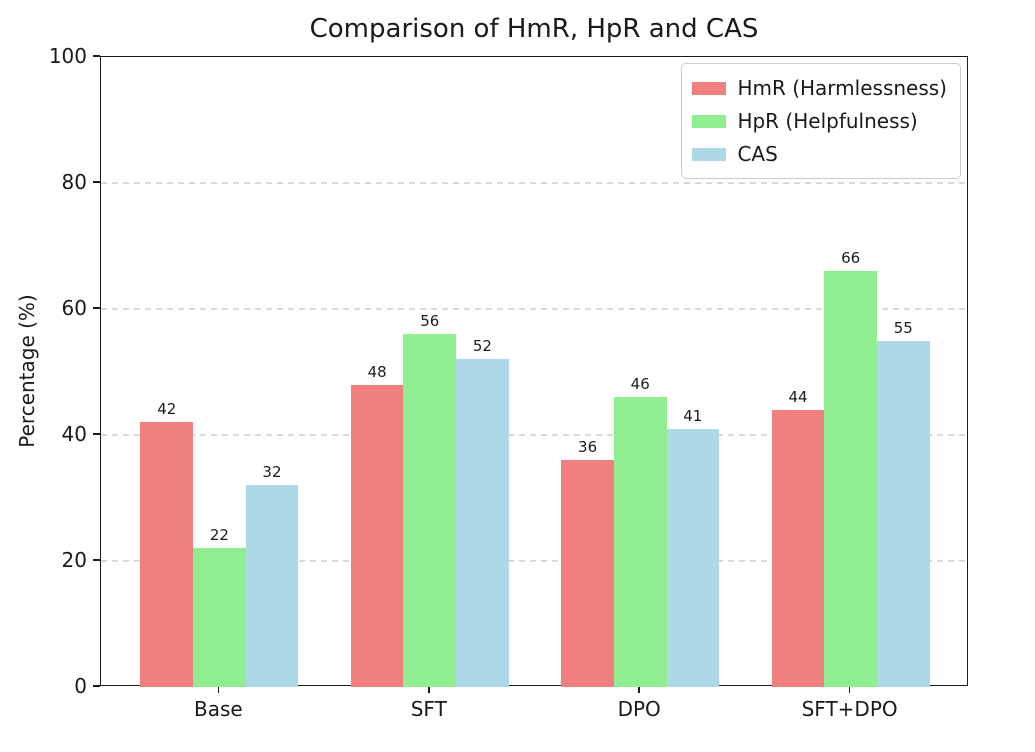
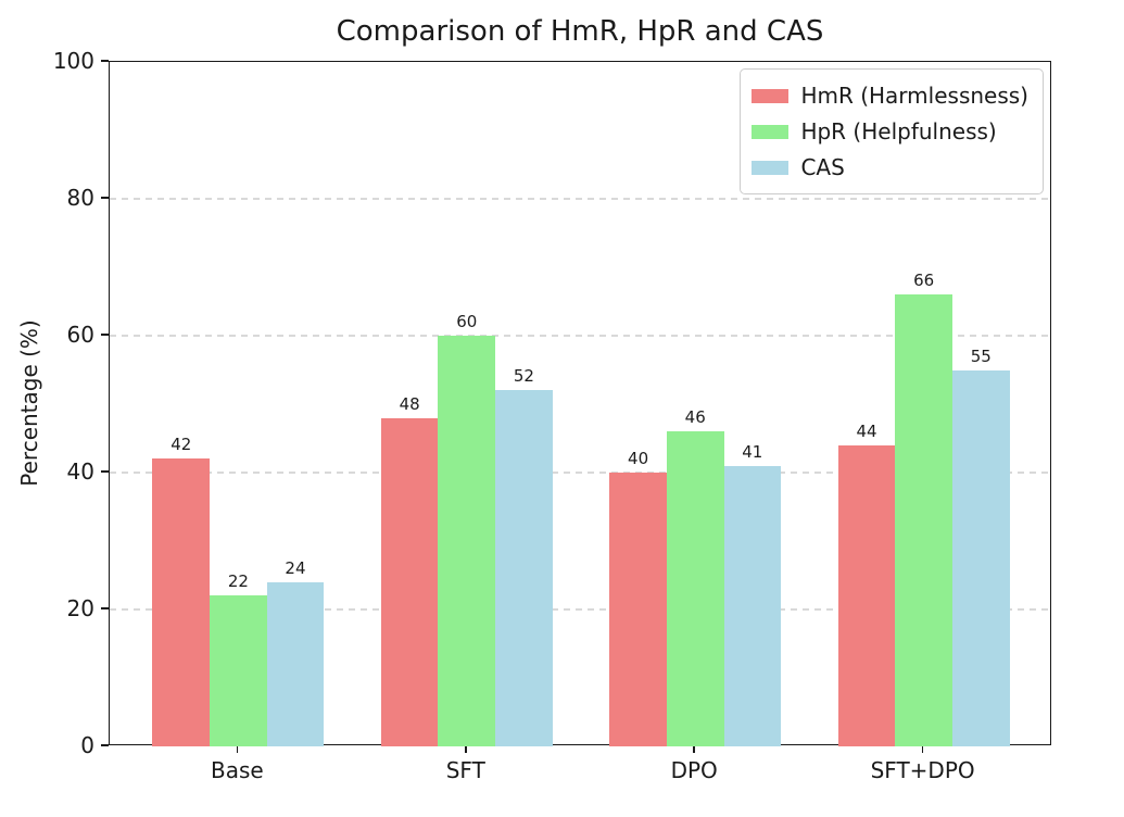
CAS/Base: 32 -> 24
HpR (Helpfulness)/SFT: 56 -> 60
HmR (Harmlessness)/DPO: 36 -> 40
